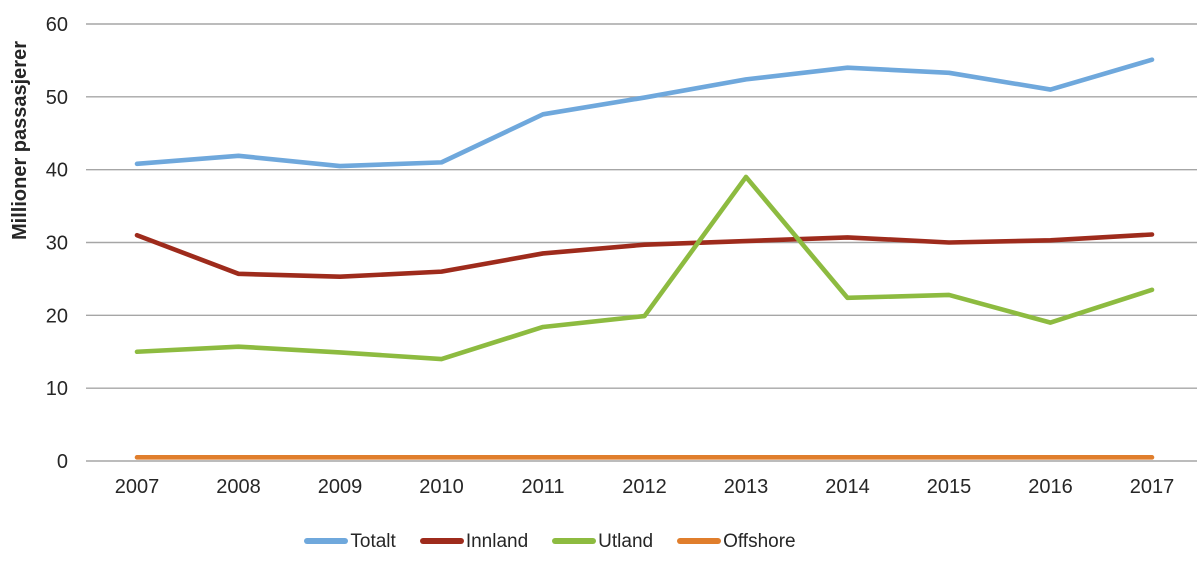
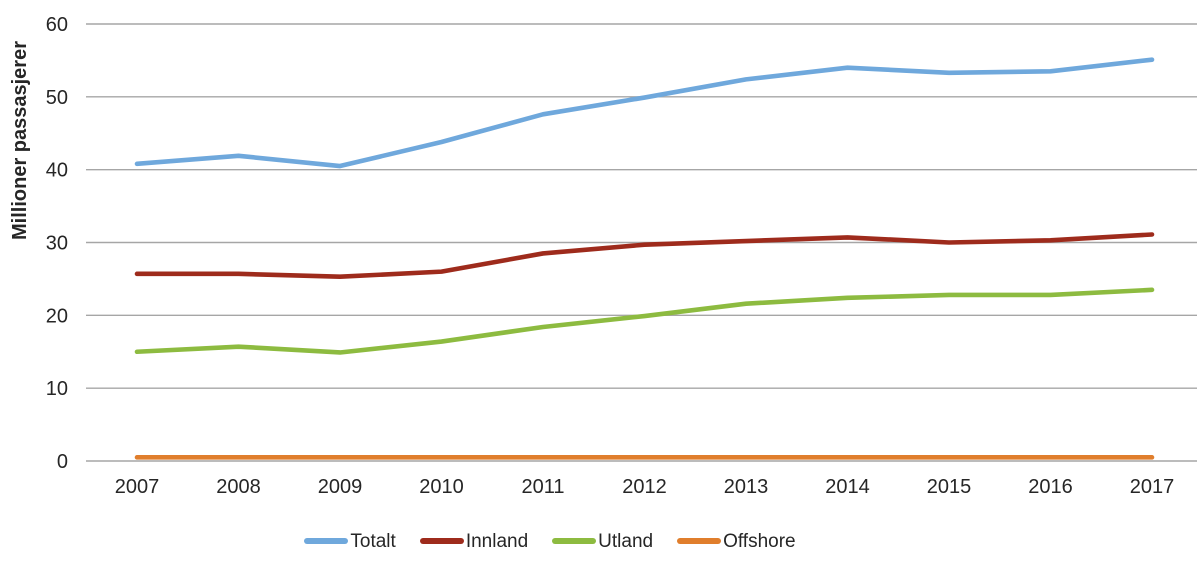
Innland/2007: 31 -> 26
Totalt/2010: 41 -> 44
Utland/2010: 14 -> 16
Utland/2013: 39 -> 22
Totalt/2016: 51 -> 54
Utland/2016: 19 -> 23
